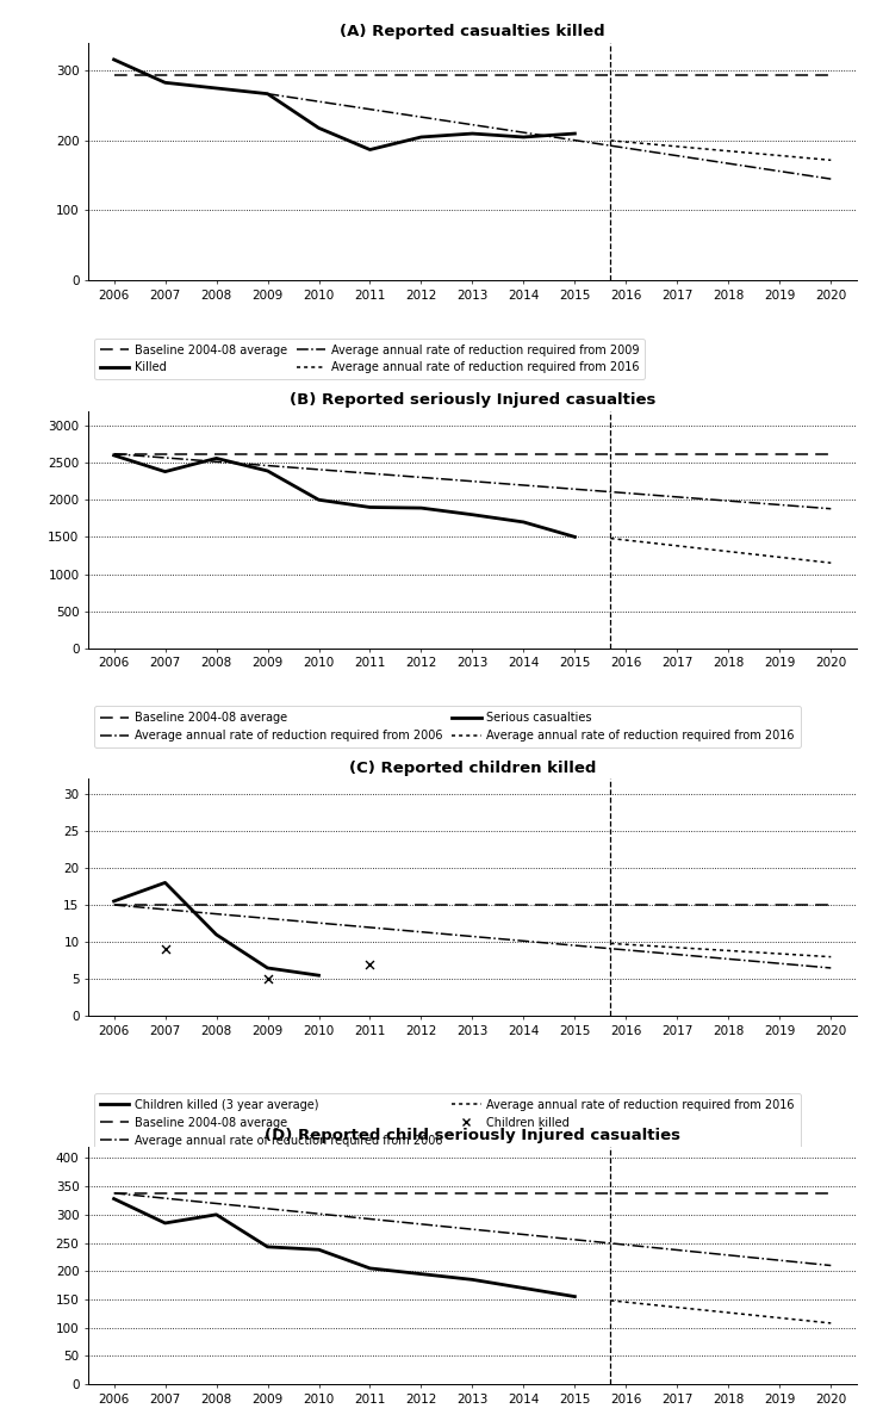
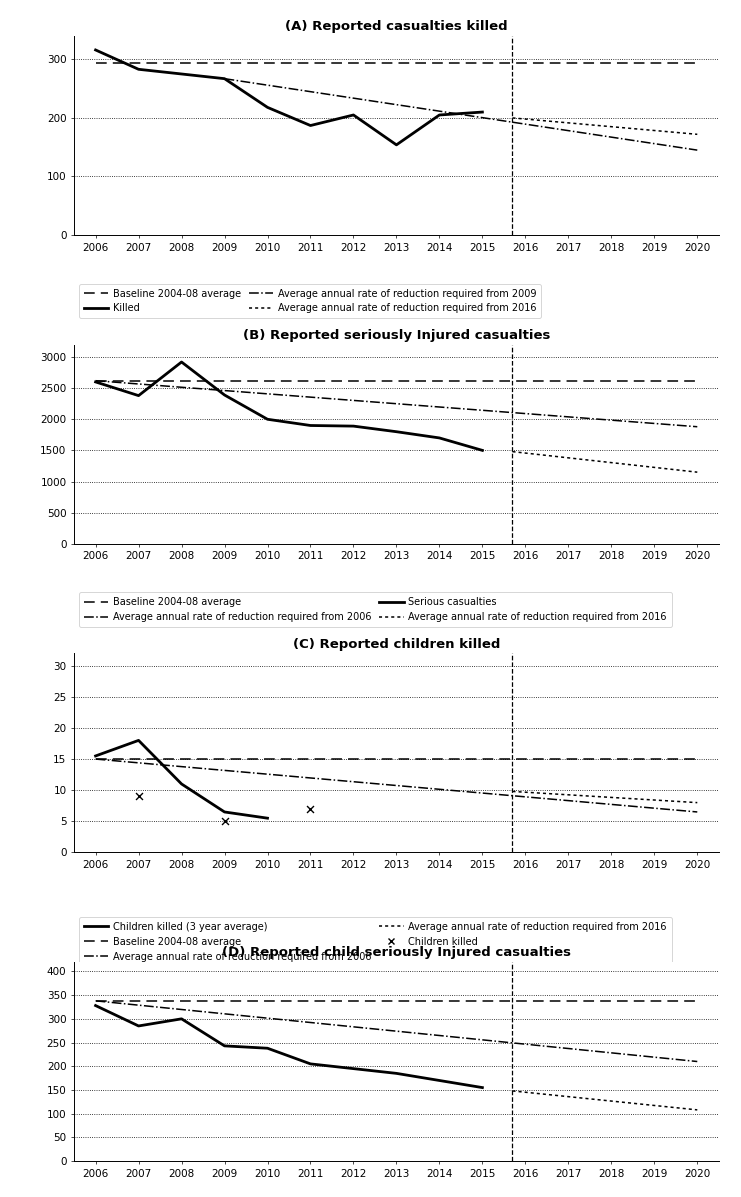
(A) Reported casualties killed/2013: 210 -> 154
(B) Reported seriously Injured casualties/2008: 2560 -> 2920
